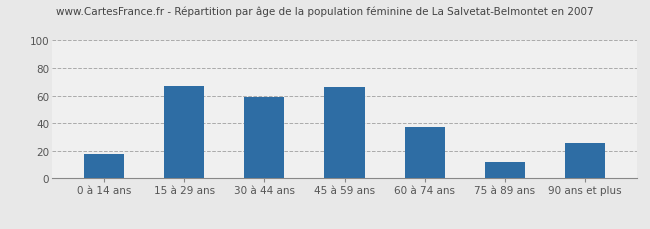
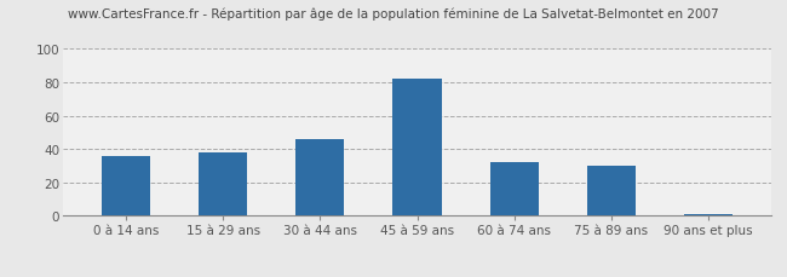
0 à 14 ans: 18 -> 36
15 à 29 ans: 67 -> 38
30 à 44 ans: 59 -> 46
45 à 59 ans: 66 -> 82
60 à 74 ans: 37 -> 32
75 à 89 ans: 12 -> 30
90 ans et plus: 26 -> 1
